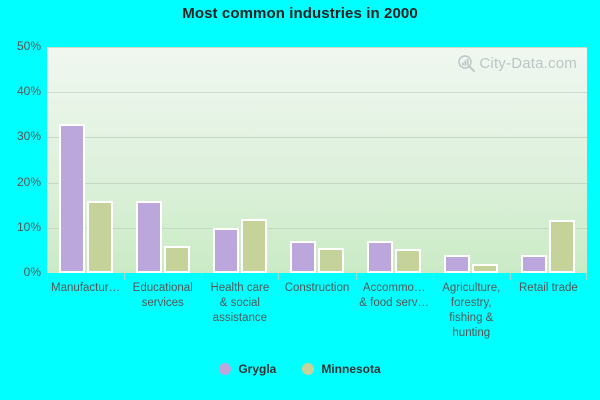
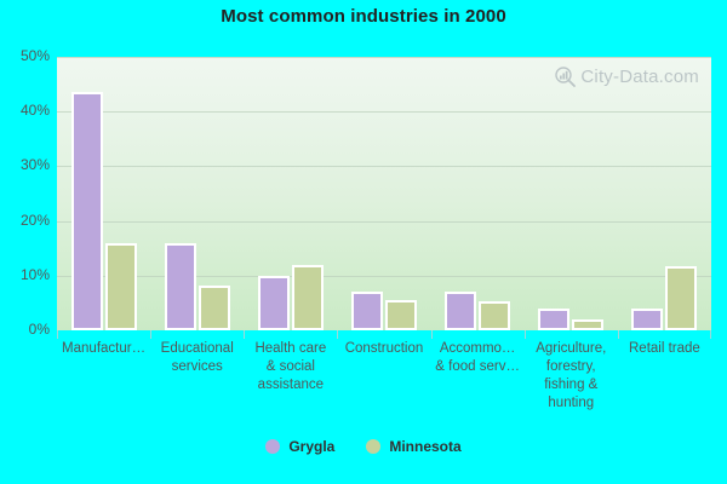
Grygla/Manufactur…: 33% -> 44%
Minnesota/Educational services: 6% -> 8%
